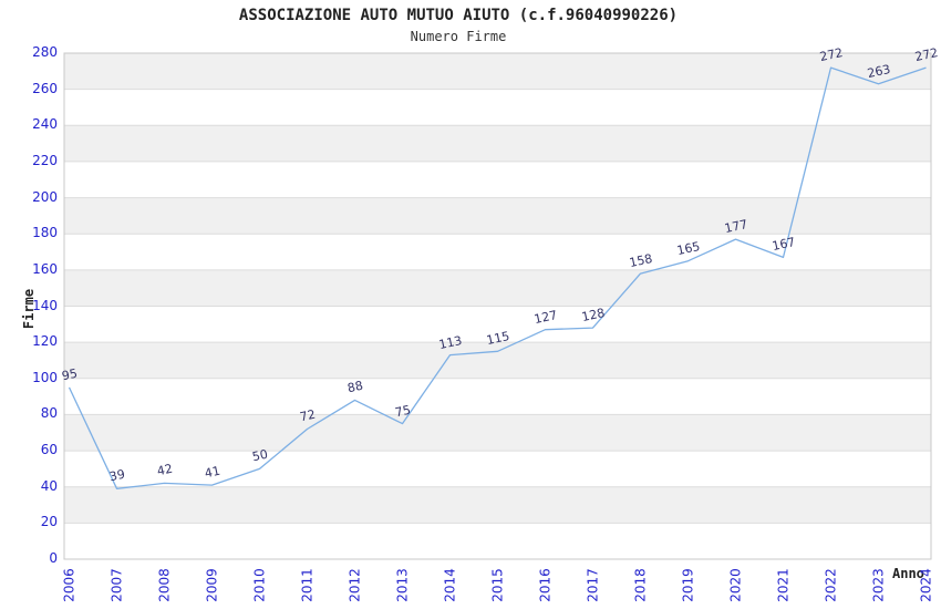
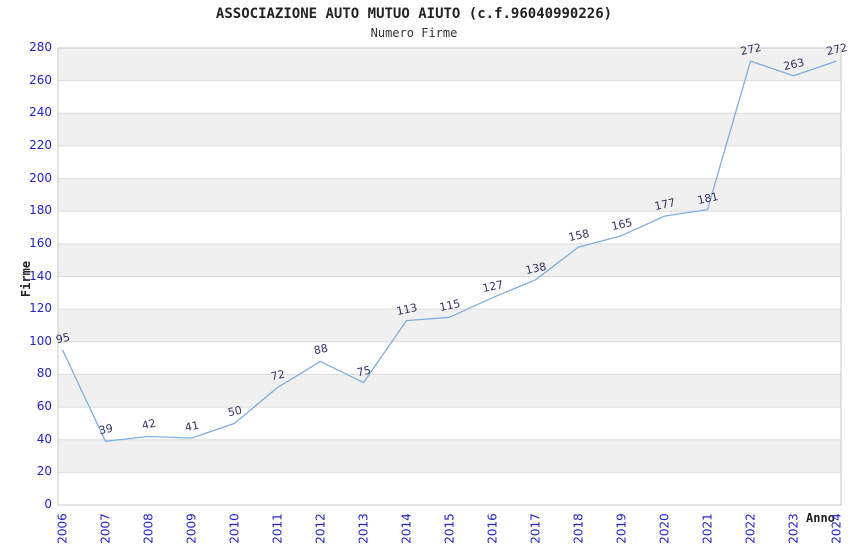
2017: 128 -> 138
2021: 167 -> 181
